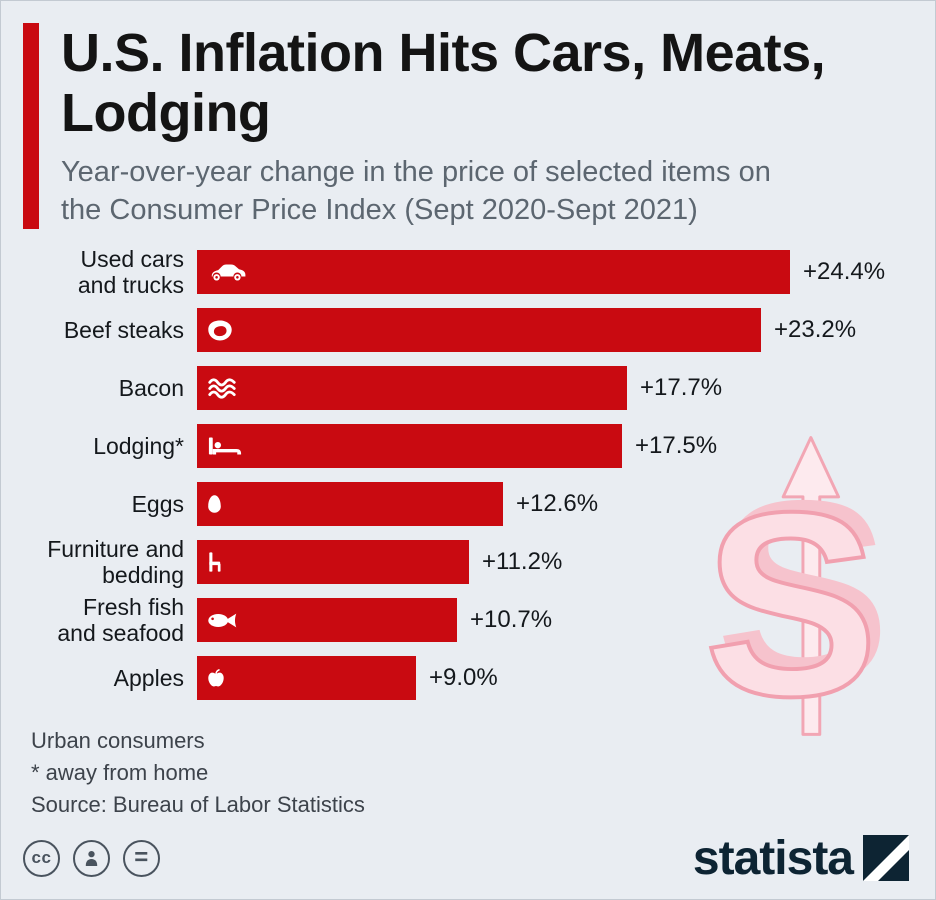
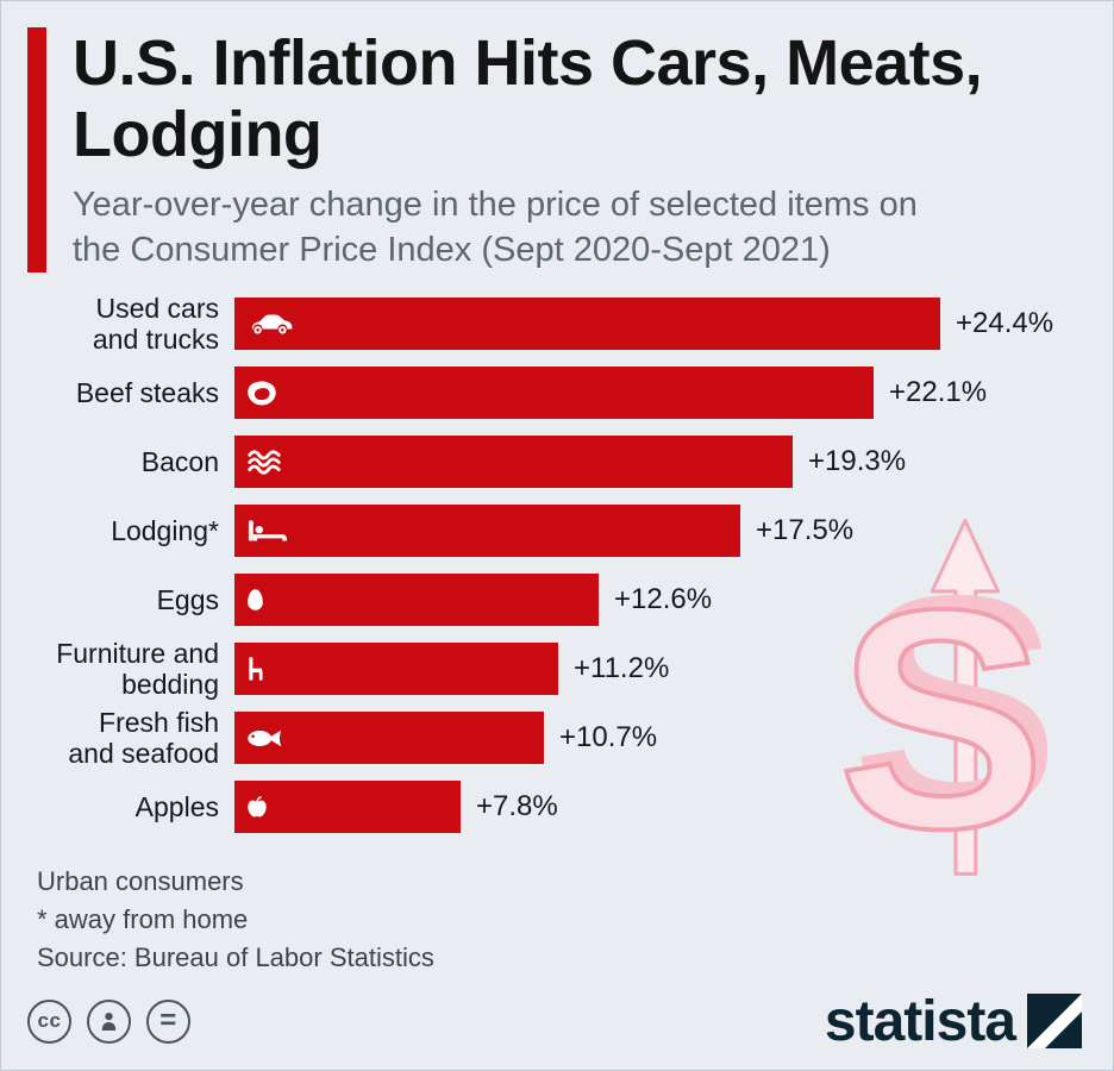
Beef steaks: +23.2% -> +22.1%
Bacon: +17.7% -> +19.3%
Apples: +9.0% -> +7.8%
